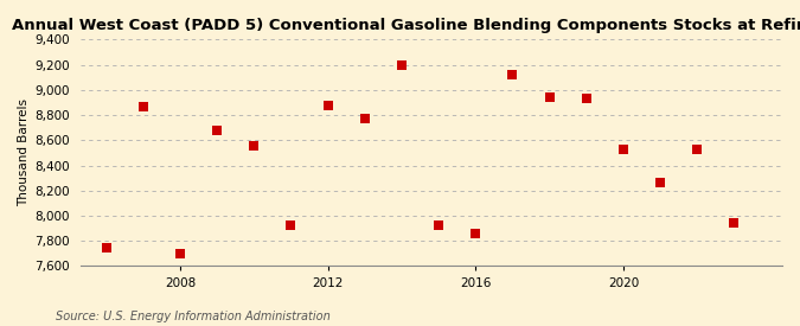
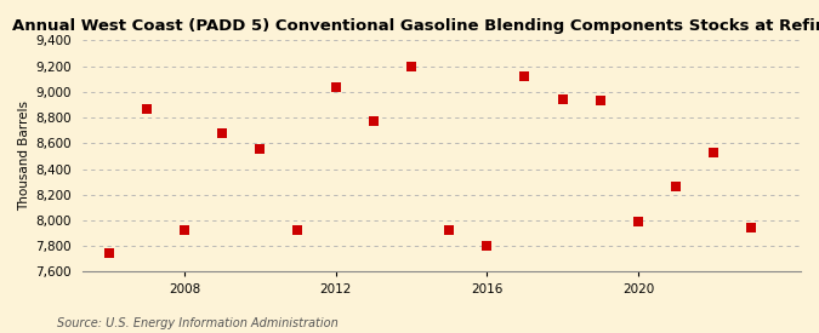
2008: 7,700 -> 7,920
2012: 8,880 -> 9,040
2016: 7,860 -> 7,800
2020: 8,530 -> 7,990
